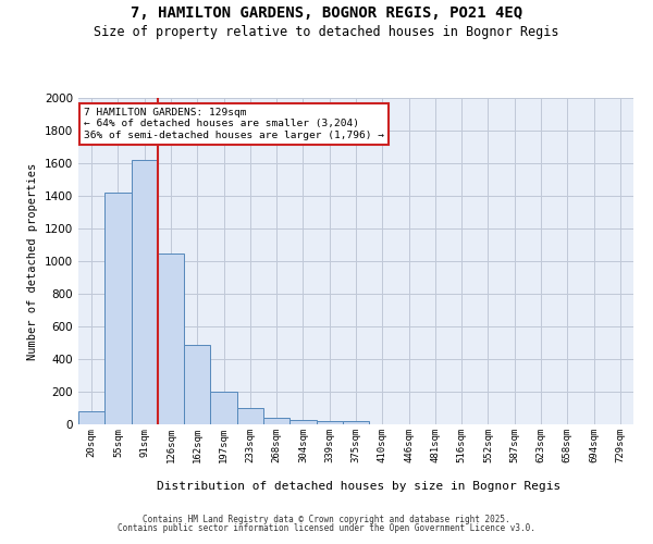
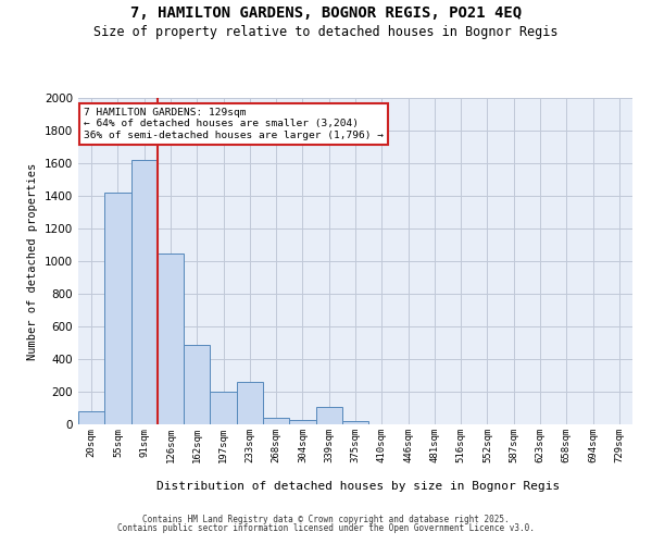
233sqm: 100 -> 260
339sqm: 20 -> 110
